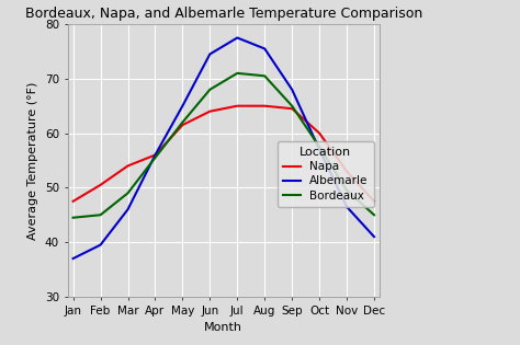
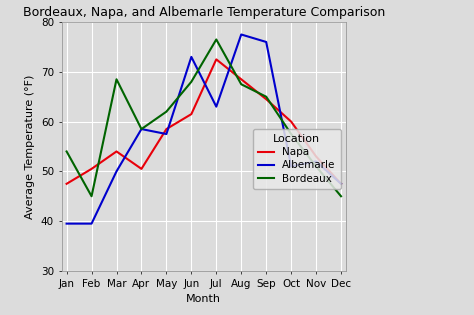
Albemarle/Jan: 37.0 -> 39.5
Bordeaux/Jan: 44.5 -> 54.0
Albemarle/Mar: 46.0 -> 50.0
Bordeaux/Mar: 49.0 -> 68.5
Napa/Apr: 56.0 -> 50.5
Albemarle/Apr: 56.0 -> 58.5
Bordeaux/Apr: 55.5 -> 58.5
Napa/May: 61.5 -> 58.5
Albemarle/May: 65.0 -> 57.5
Napa/Jun: 64.0 -> 61.5
Albemarle/Jun: 74.5 -> 73.0
Napa/Jul: 65.0 -> 72.5
Albemarle/Jul: 77.5 -> 63.0
Bordeaux/Jul: 71.0 -> 76.5
Napa/Aug: 65.0 -> 68.5
Albemarle/Aug: 75.5 -> 77.5
Bordeaux/Aug: 70.5 -> 67.5
Albemarle/Sep: 68.0 -> 76.0
Albemarle/Oct: 57.0 -> 51.0
Albemarle/Nov: 46.5 -> 52.0
Bordeaux/Nov: 49.5 -> 51.0
Albemarle/Dec: 41.0 -> 47.5
